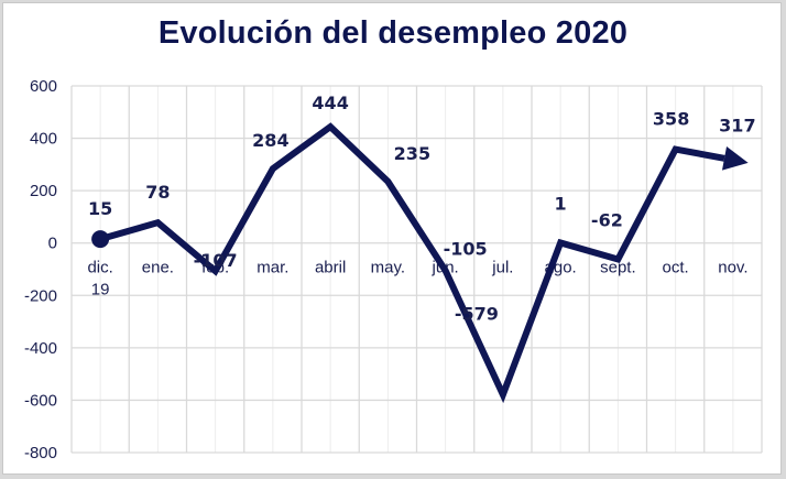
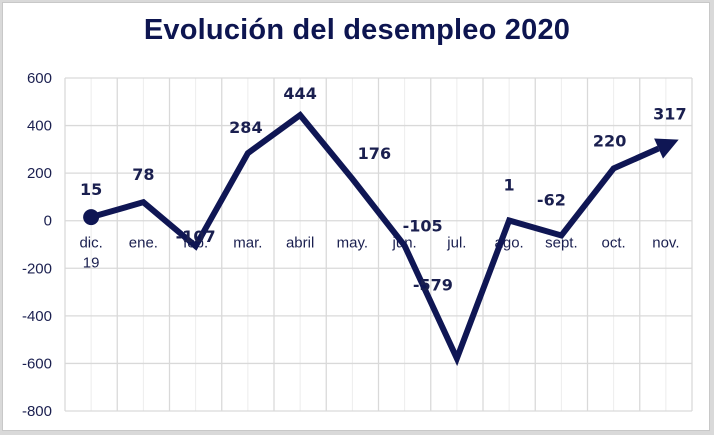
may.: 235 -> 176
oct.: 358 -> 220
